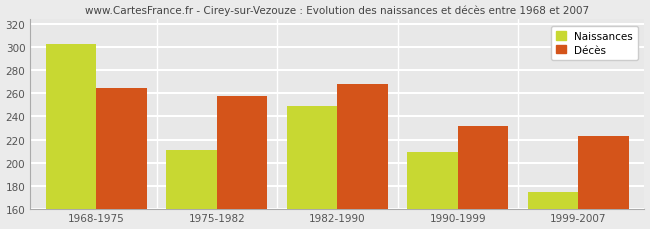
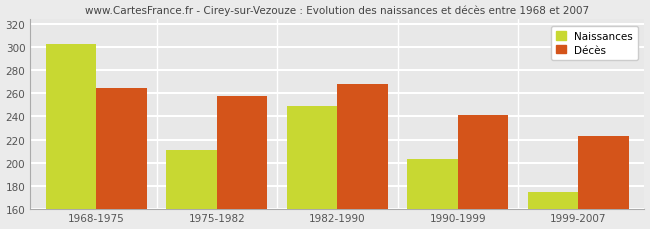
Naissances/1990-1999: 209 -> 203
Décès/1990-1999: 232 -> 241
